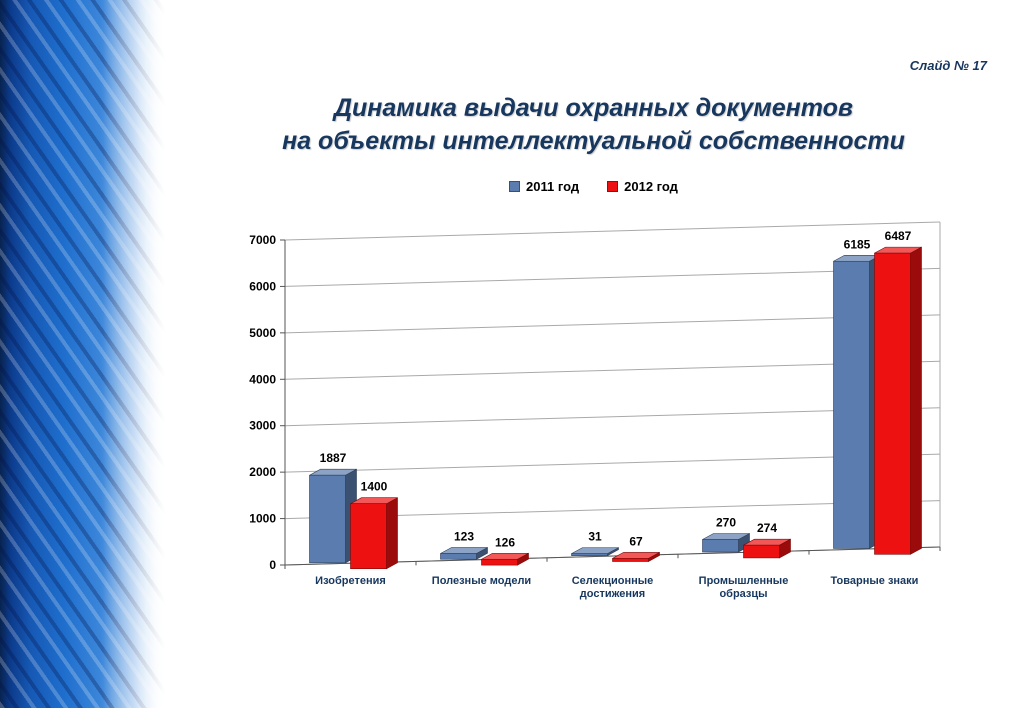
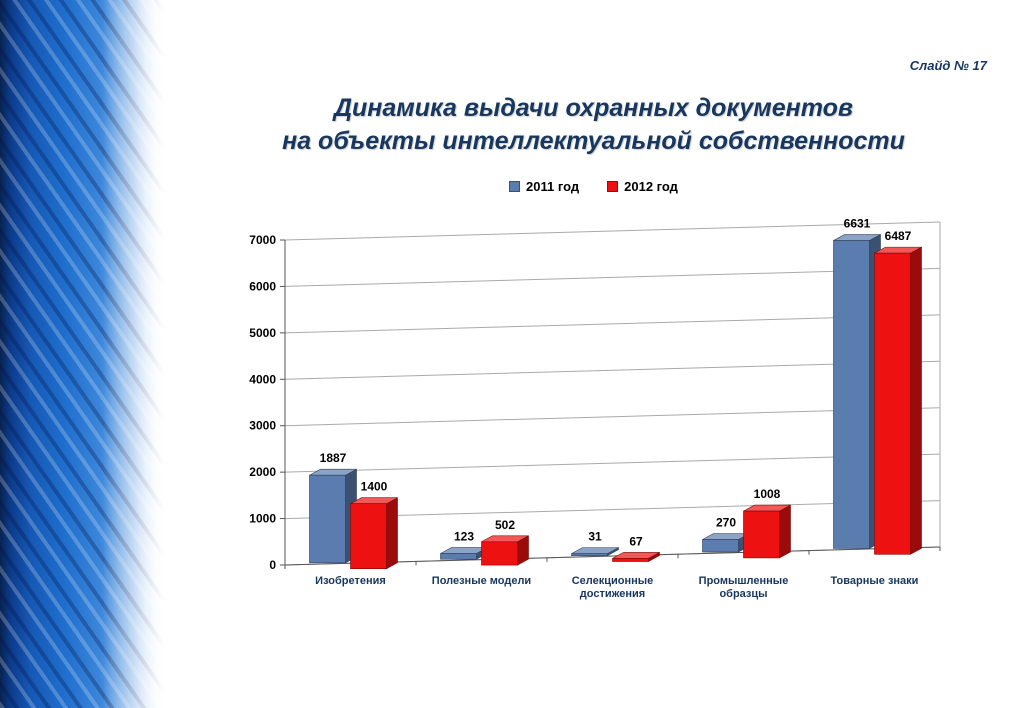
2012 год/Полезные модели: 126 -> 502
2012 год/Промышленные образцы: 274 -> 1008
2011 год/Товарные знаки: 6185 -> 6631
